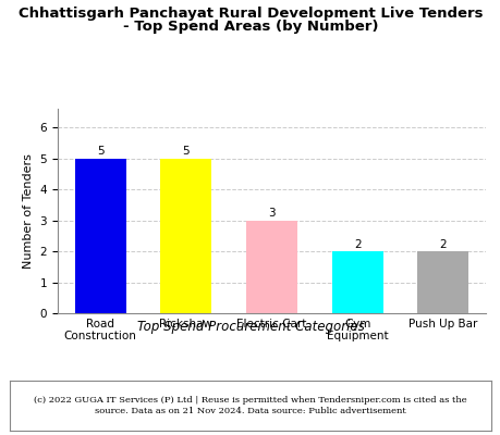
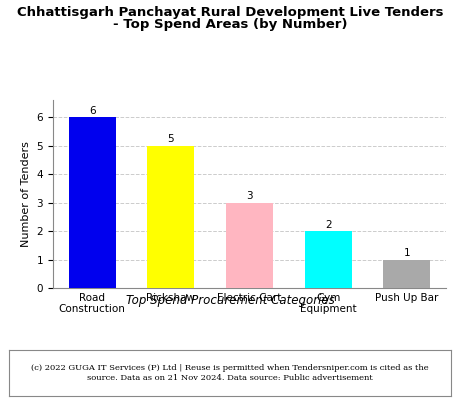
Road Construction: 5 -> 6
Push Up Bar: 2 -> 1
